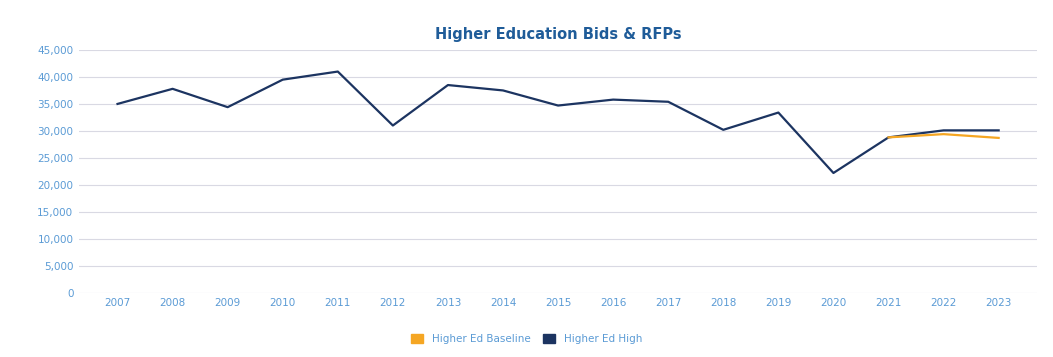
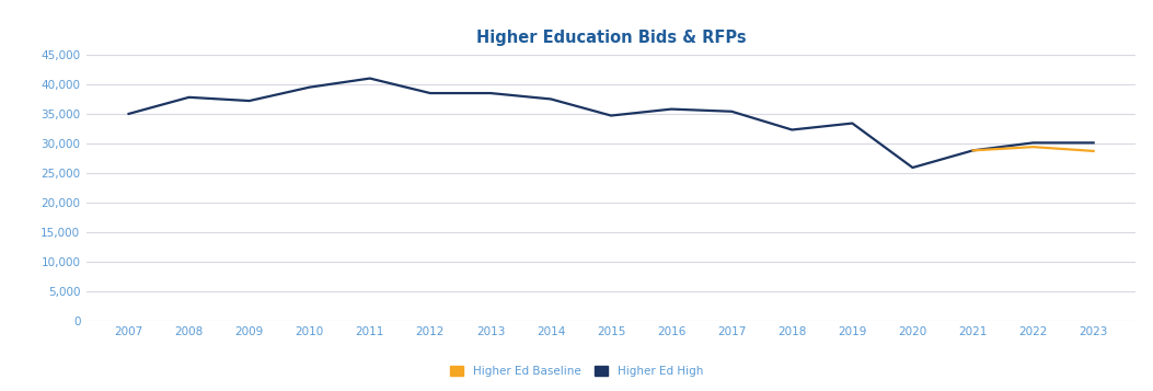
Higher Ed High/2009: 34,400 -> 37,200
Higher Ed High/2012: 31,000 -> 38,500
Higher Ed High/2018: 30,200 -> 32,300
Higher Ed High/2020: 22,200 -> 25,900
